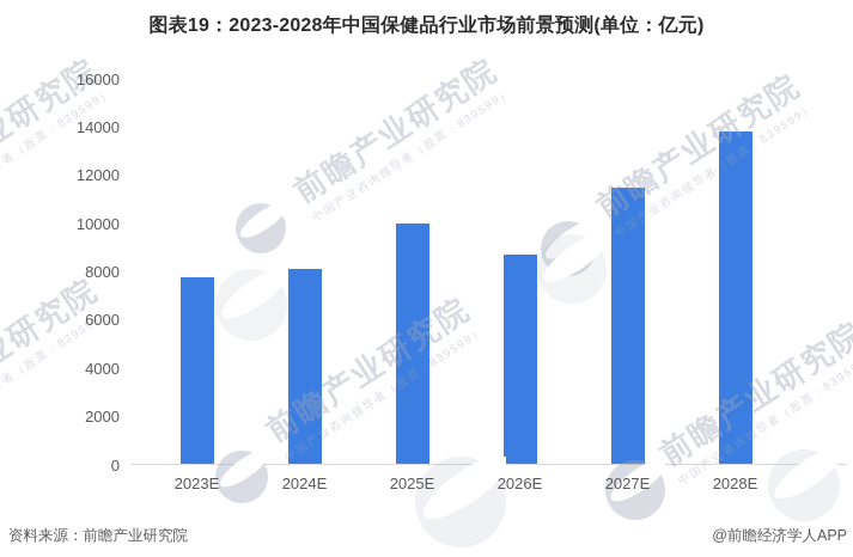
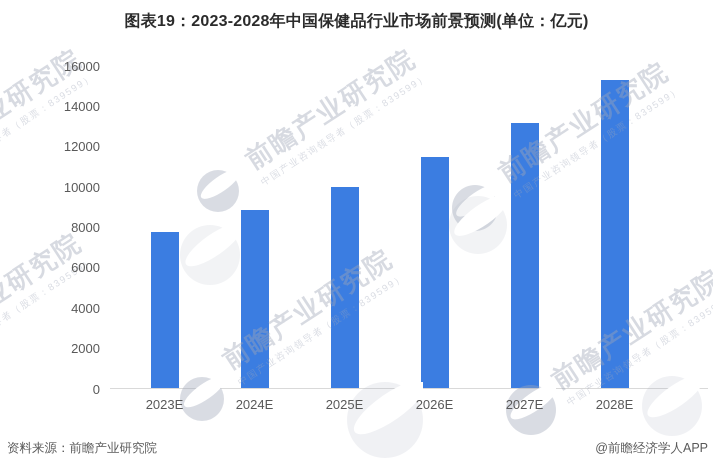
2024E: 8100 -> 8800
2026E: 8700 -> 11500
2027E: 11500 -> 13200
2028E: 13800 -> 15300
